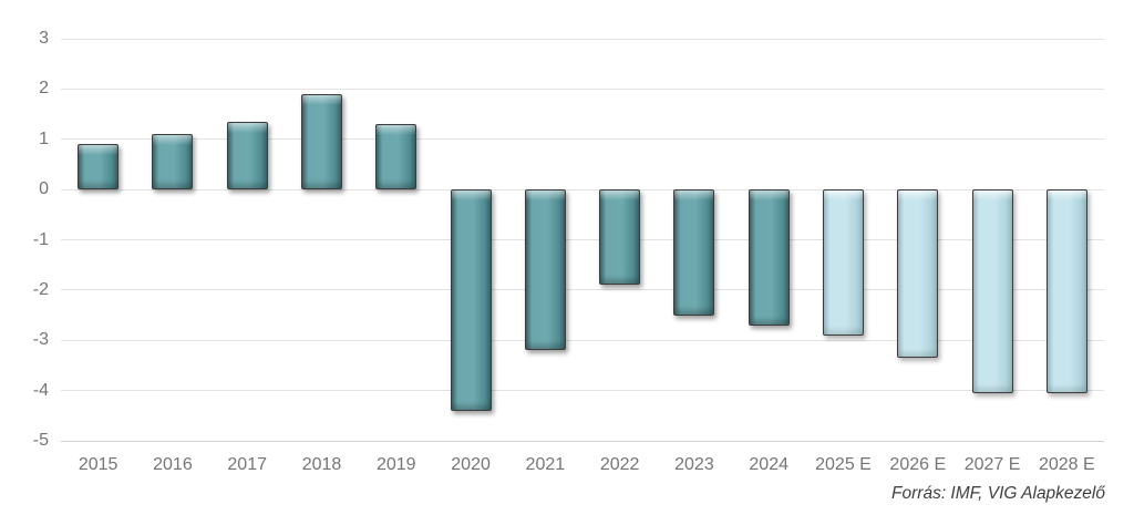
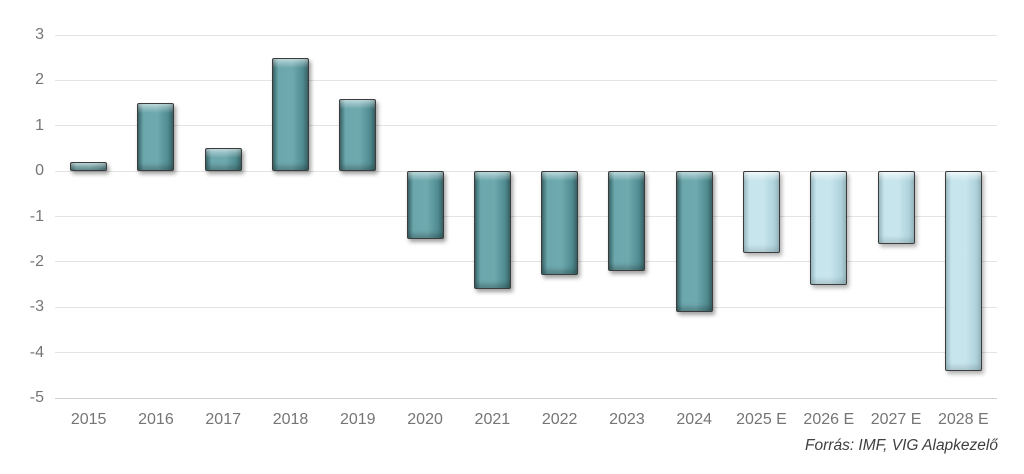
2015: 0.9 -> 0.2
2016: 1.1 -> 1.5
2017: 1.4 -> 0.5
2018: 1.9 -> 2.5
2019: 1.3 -> 1.6
2020: -4.4 -> -1.5
2021: -3.2 -> -2.6
2022: -1.9 -> -2.3
2023: -2.5 -> -2.2
2024: -2.7 -> -3.1
2025 E: -2.9 -> -1.8
2026 E: -3.4 -> -2.5
2027 E: -4.0 -> -1.6
2028 E: -4.0 -> -4.4
